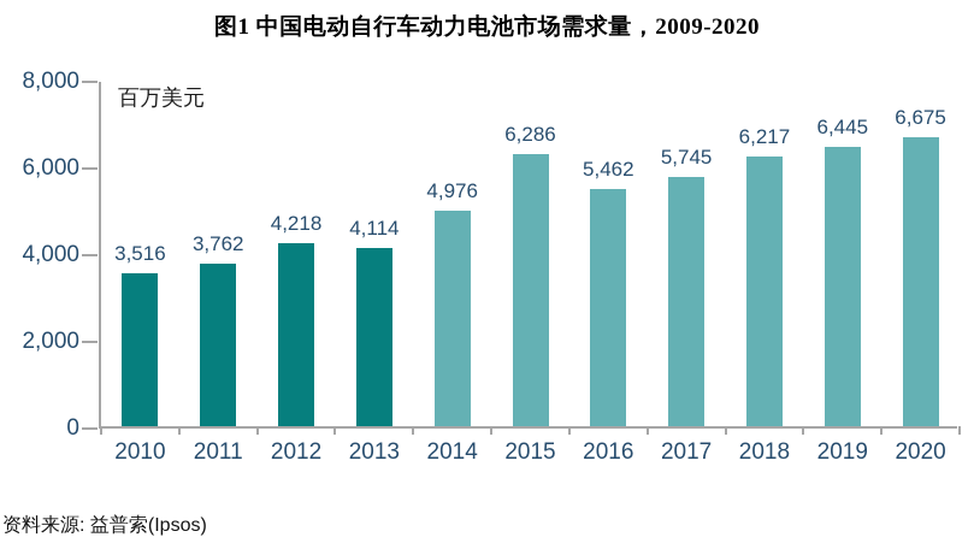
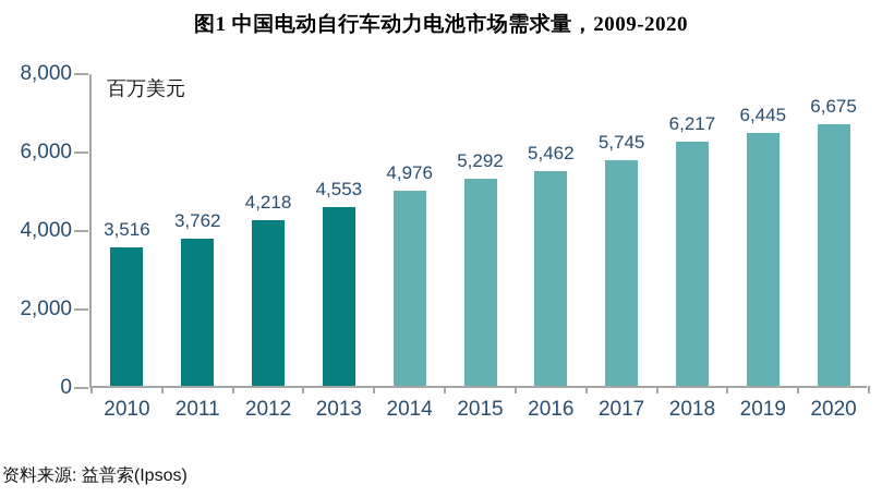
2013: 4,114 -> 4,553
2015: 6,286 -> 5,292
